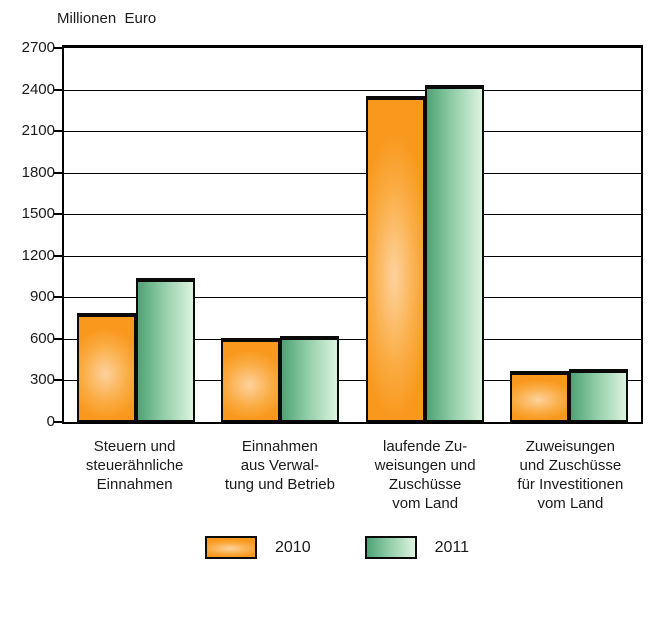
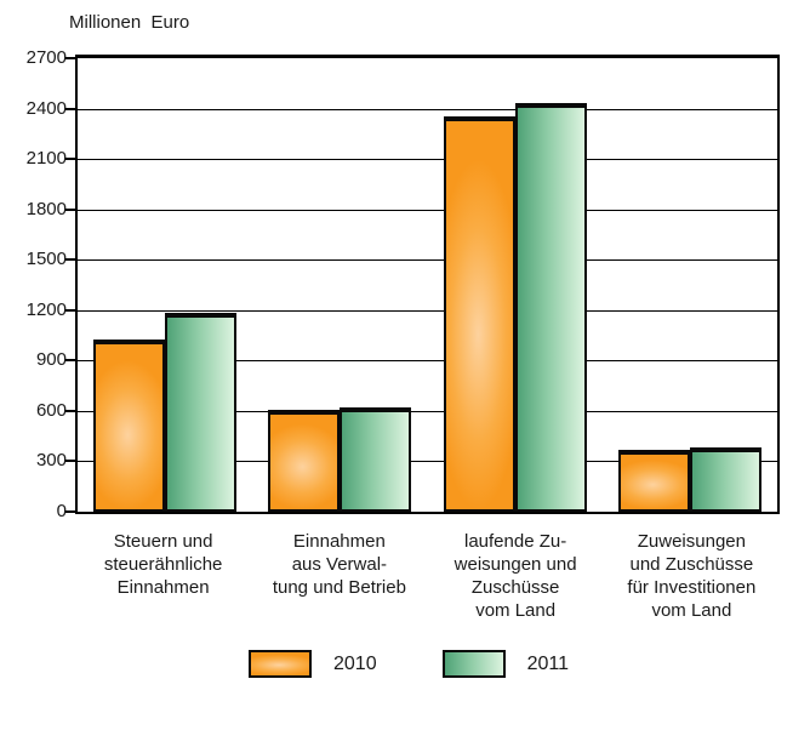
2010/Steuern und steuerähnliche Einnahmen: 790 -> 1020
2011/Steuern und steuerähnliche Einnahmen: 1040 -> 1180
